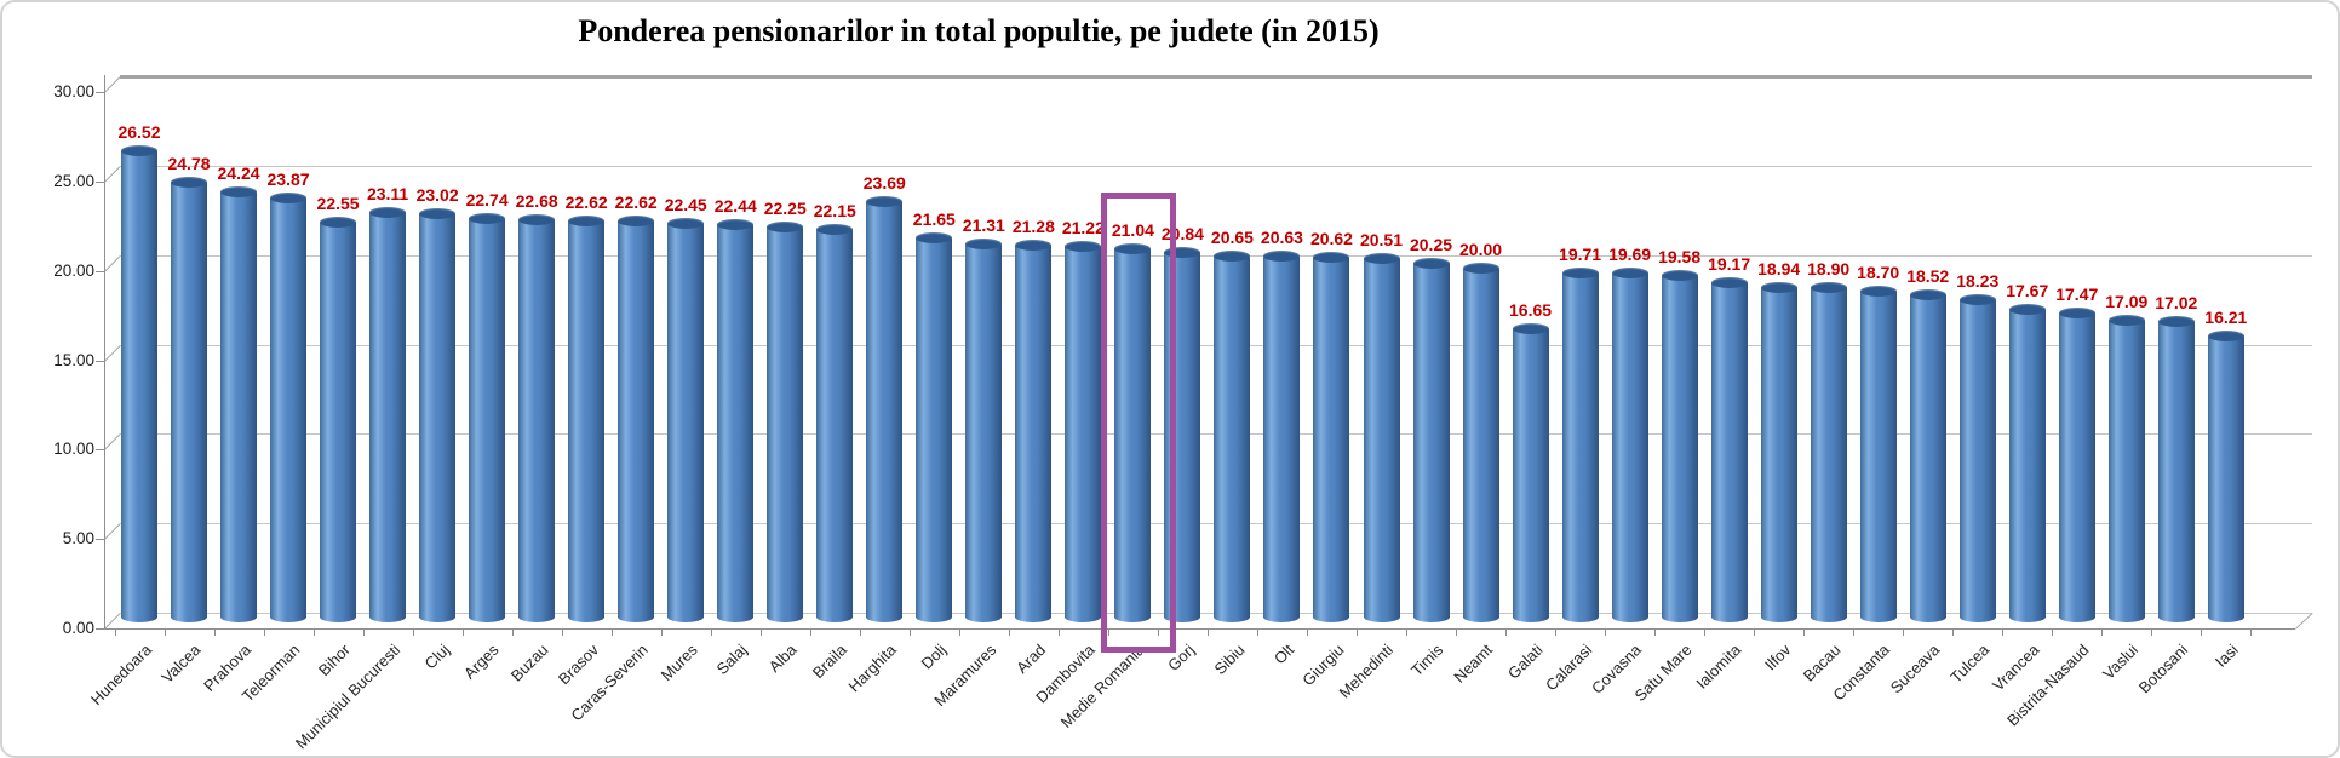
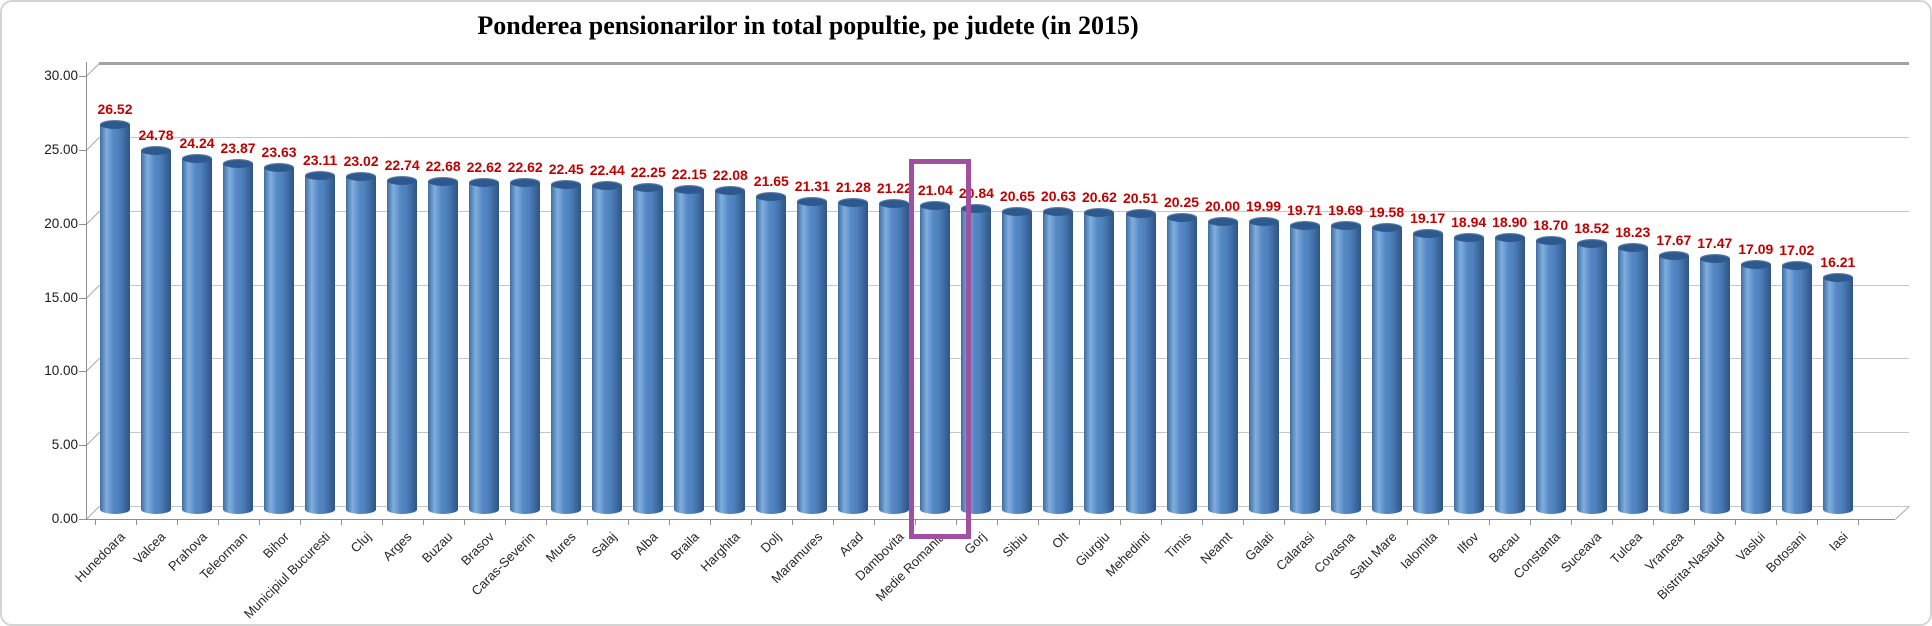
Bihor: 22.55 -> 23.63
Harghita: 23.69 -> 22.08
Galati: 16.65 -> 19.99
